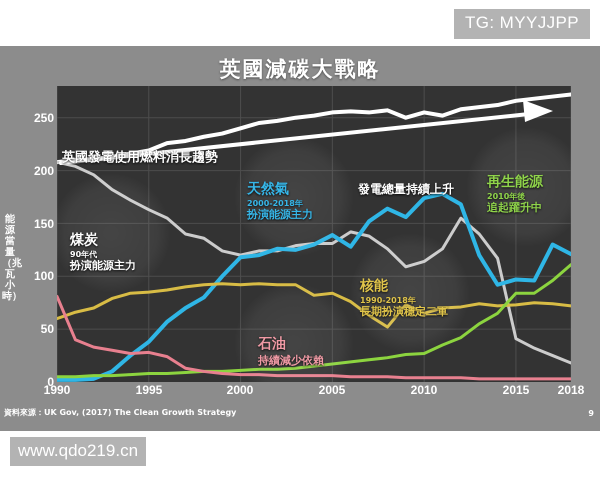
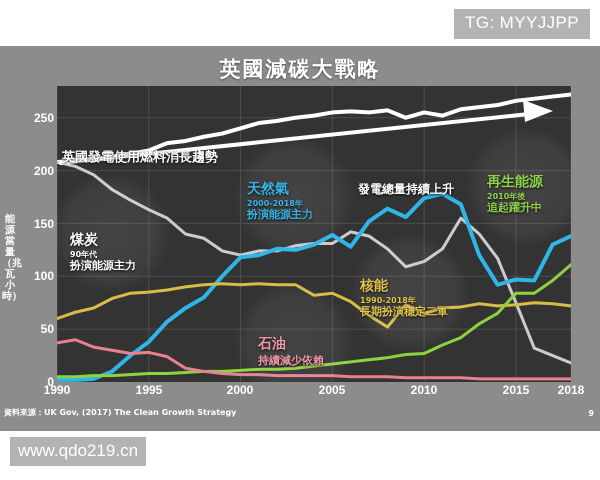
石油/1990: 81 -> 37
煤炭/2015: 41 -> 75
天然氣/2018: 121 -> 138
